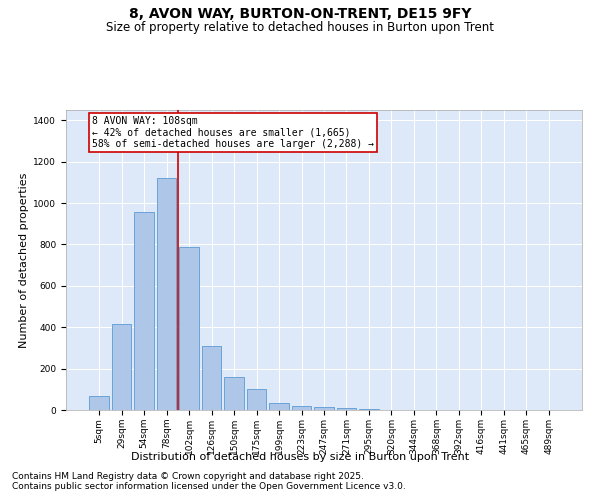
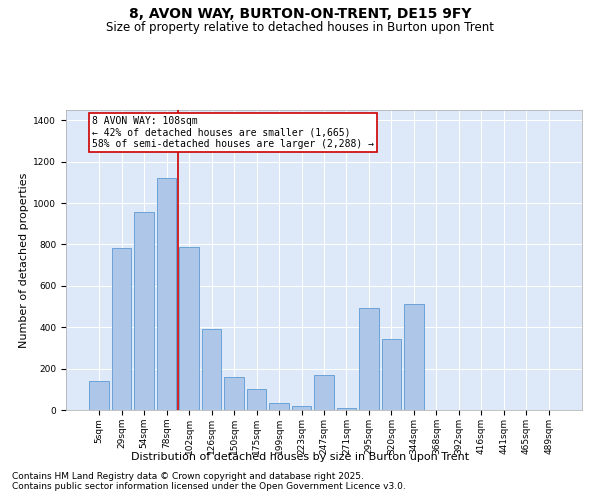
5sqm: 70 -> 140
29sqm: 415 -> 785
126sqm: 310 -> 390
247sqm: 15 -> 170
295sqm: 5 -> 495
320sqm: 2 -> 345
344sqm: 2 -> 510
